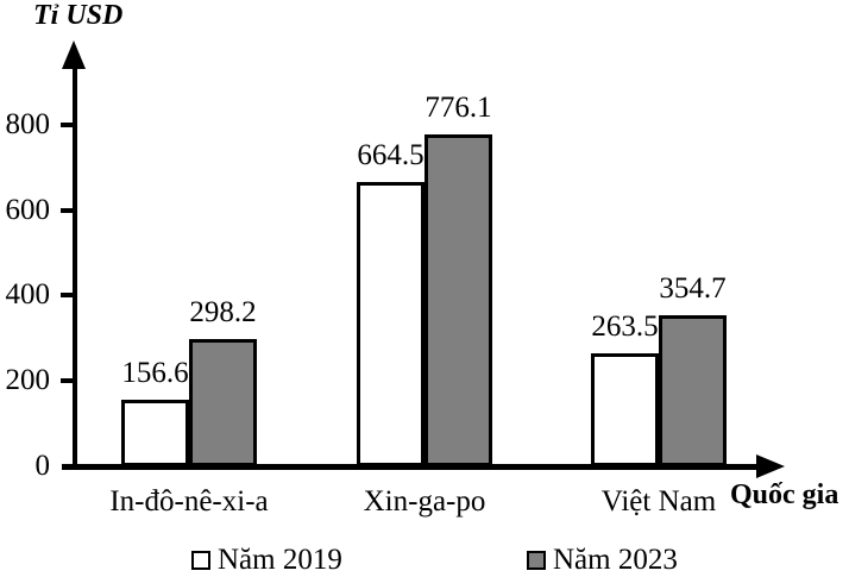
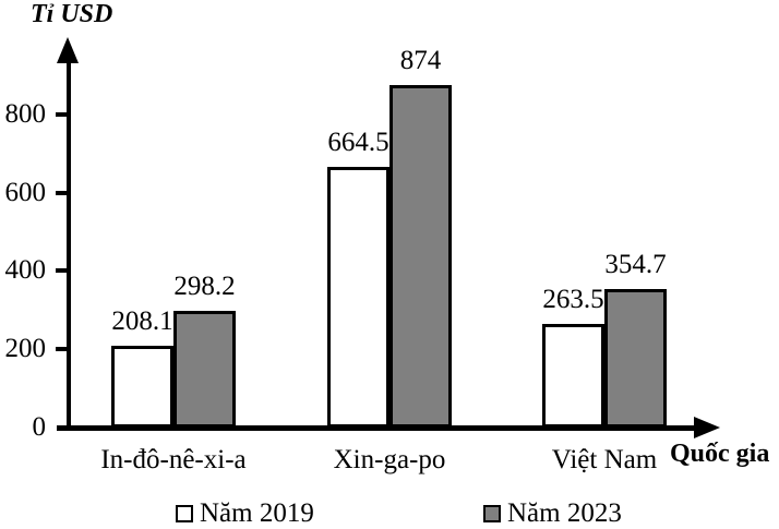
Năm 2019/In-đô-nê-xi-a: 156.6 -> 208.1
Năm 2023/Xin-ga-po: 776.1 -> 874
